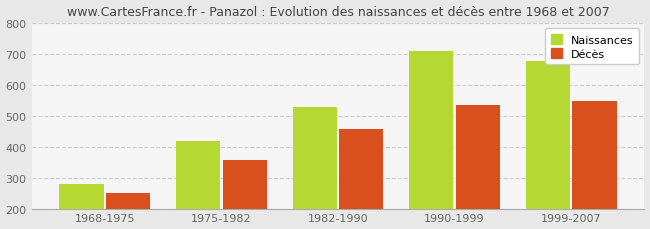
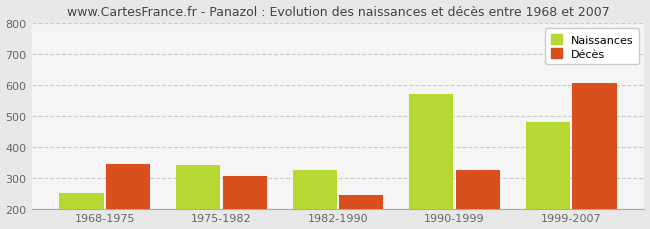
Naissances/1968-1975: 278 -> 250
Décès/1968-1975: 250 -> 345
Naissances/1975-1982: 418 -> 340
Décès/1975-1982: 358 -> 305
Naissances/1982-1990: 527 -> 325
Décès/1982-1990: 457 -> 245
Naissances/1990-1999: 708 -> 570
Décès/1990-1999: 535 -> 325
Naissances/1999-2007: 676 -> 480
Décès/1999-2007: 549 -> 605
